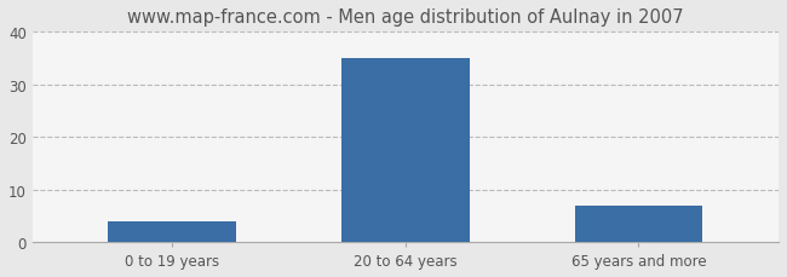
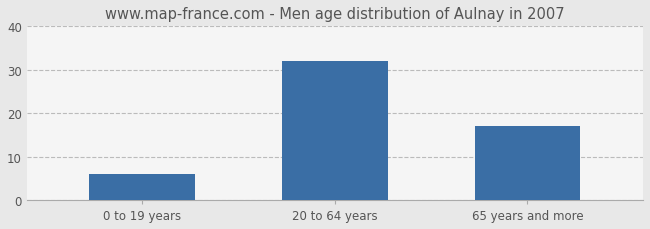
0 to 19 years: 4 -> 6
20 to 64 years: 35 -> 32
65 years and more: 7 -> 17
